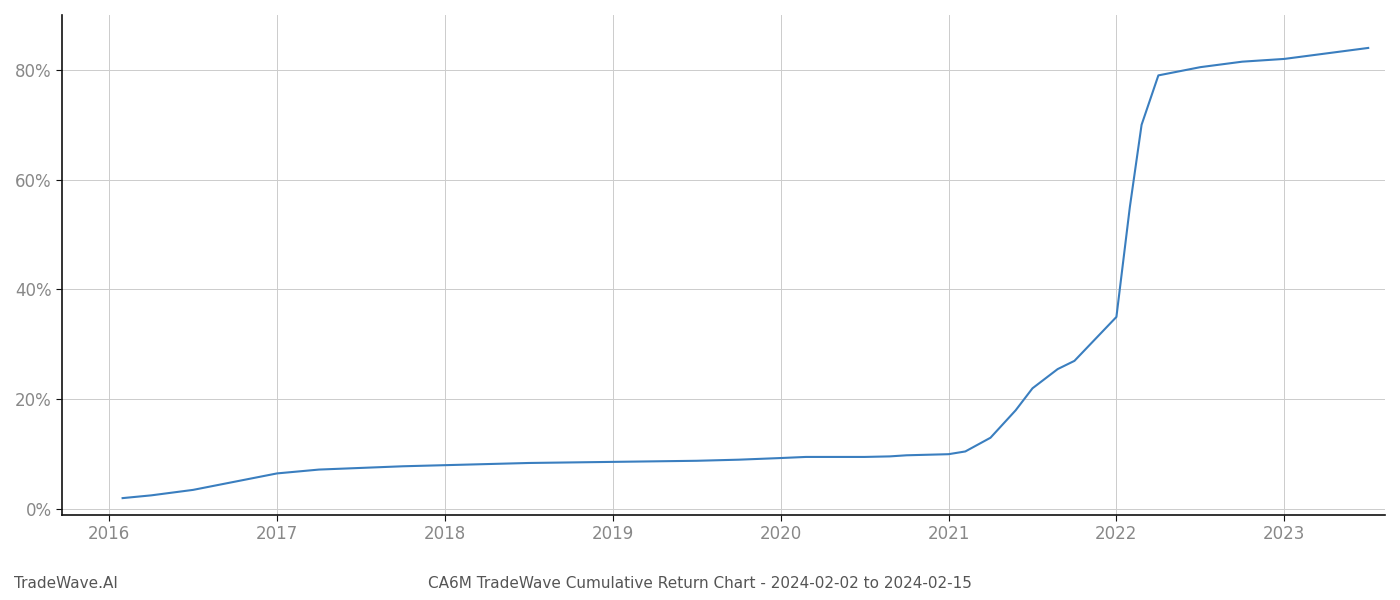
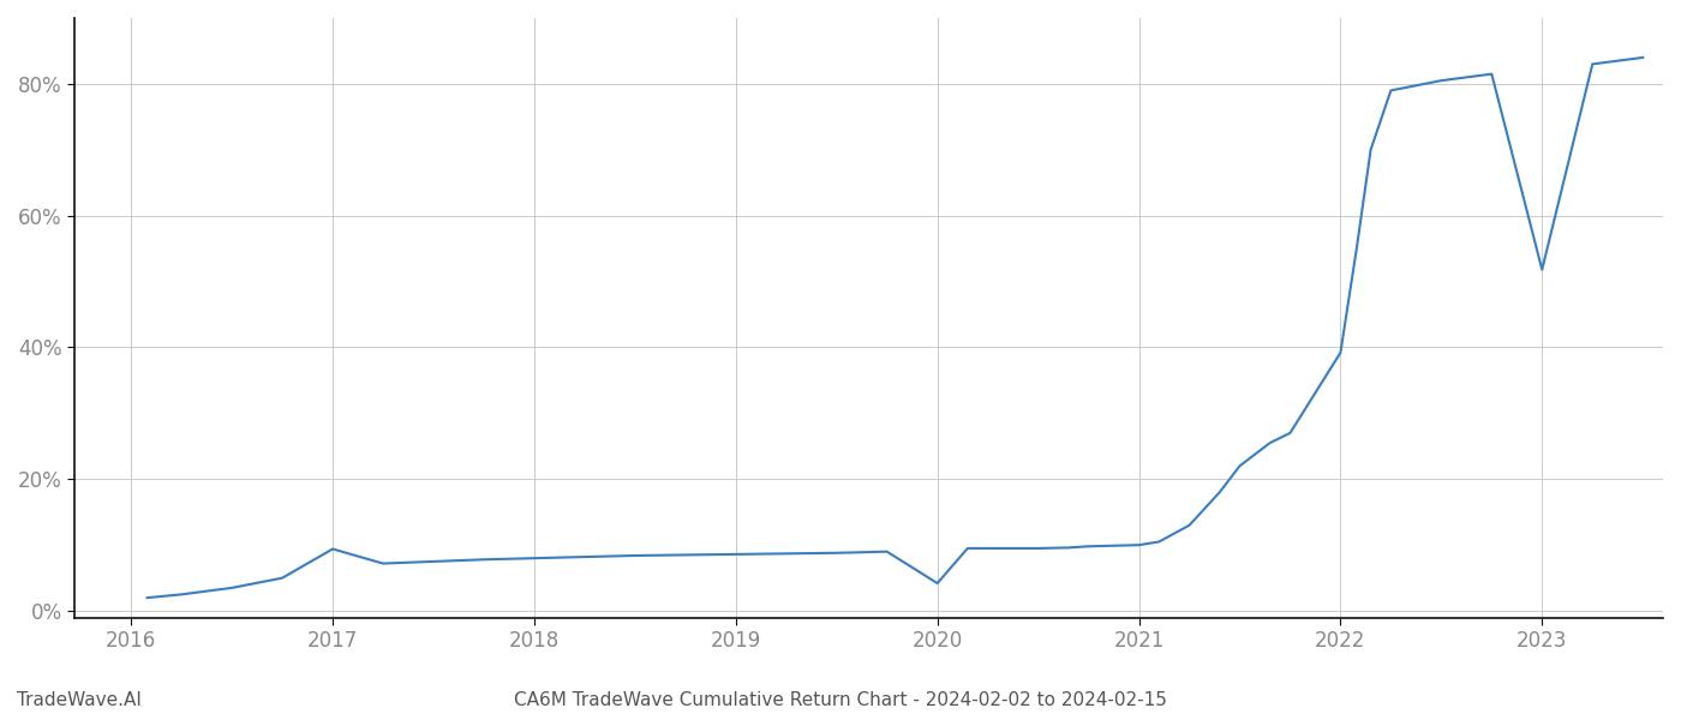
2017: 6.5% -> 9.4%
2020: 9.3% -> 4.2%
2022: 35.0% -> 39.2%
2023: 82.0% -> 51.8%
